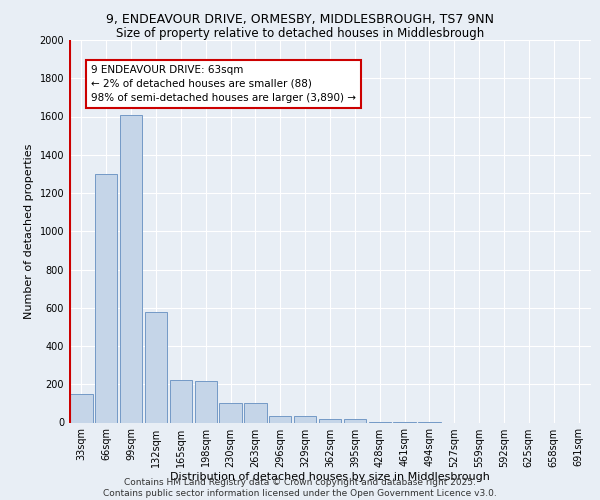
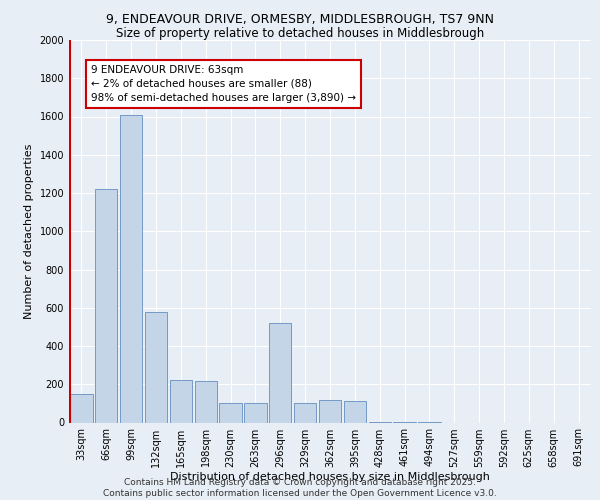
66sqm: 1300 -> 1220
296sqm: 40 -> 520
329sqm: 40 -> 100
362sqm: 20 -> 120
395sqm: 20 -> 110
